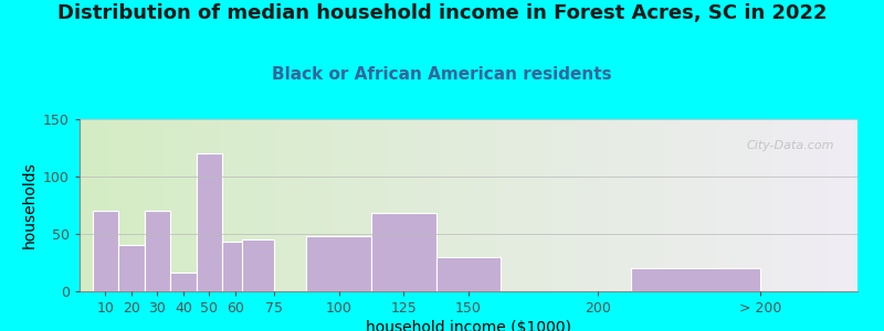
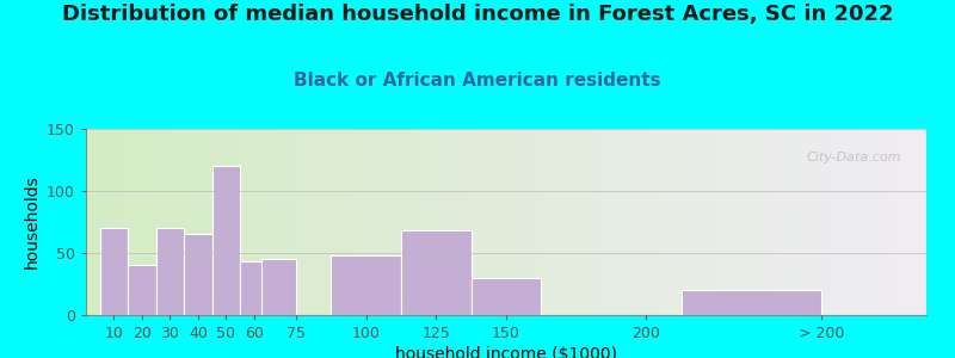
40: 16 -> 65
